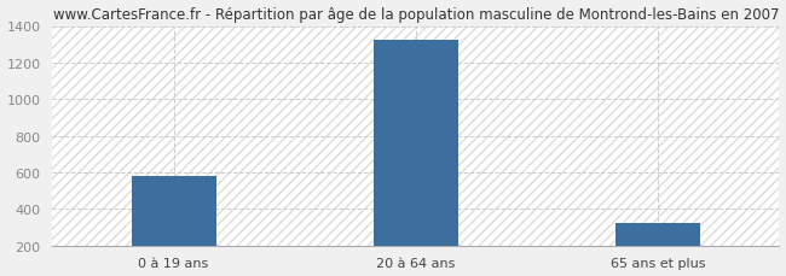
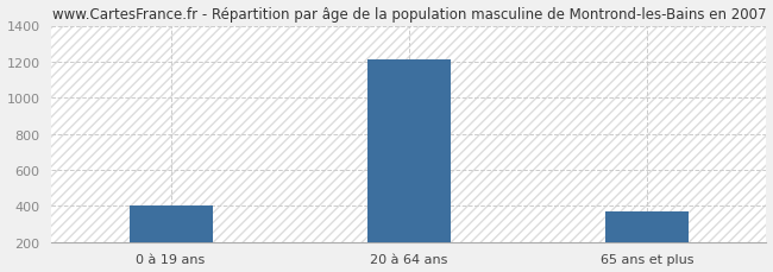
0 à 19 ans: 580 -> 400
20 à 64 ans: 1320 -> 1210
65 ans et plus: 320 -> 370
